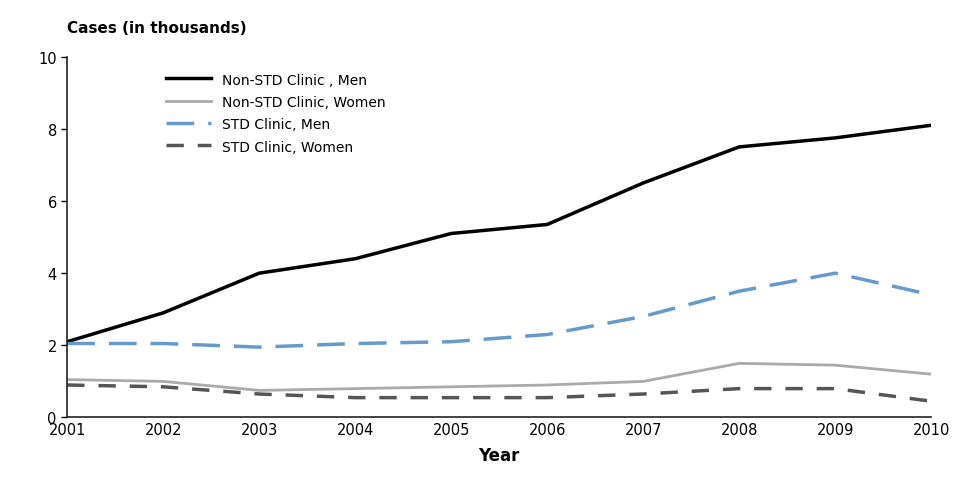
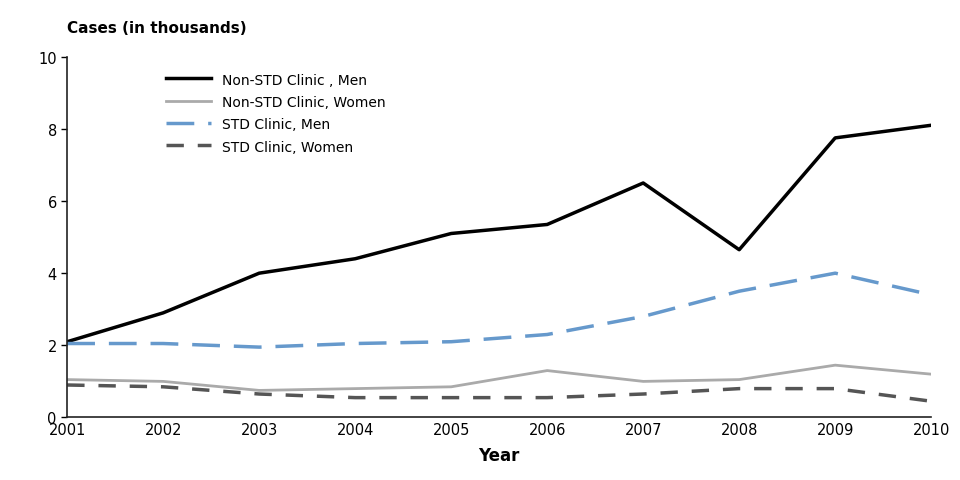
Non-STD Clinic, Women/2006: 0.90 -> 1.30
Non-STD Clinic , Men/2008: 7.50 -> 4.65
Non-STD Clinic, Women/2008: 1.50 -> 1.05
